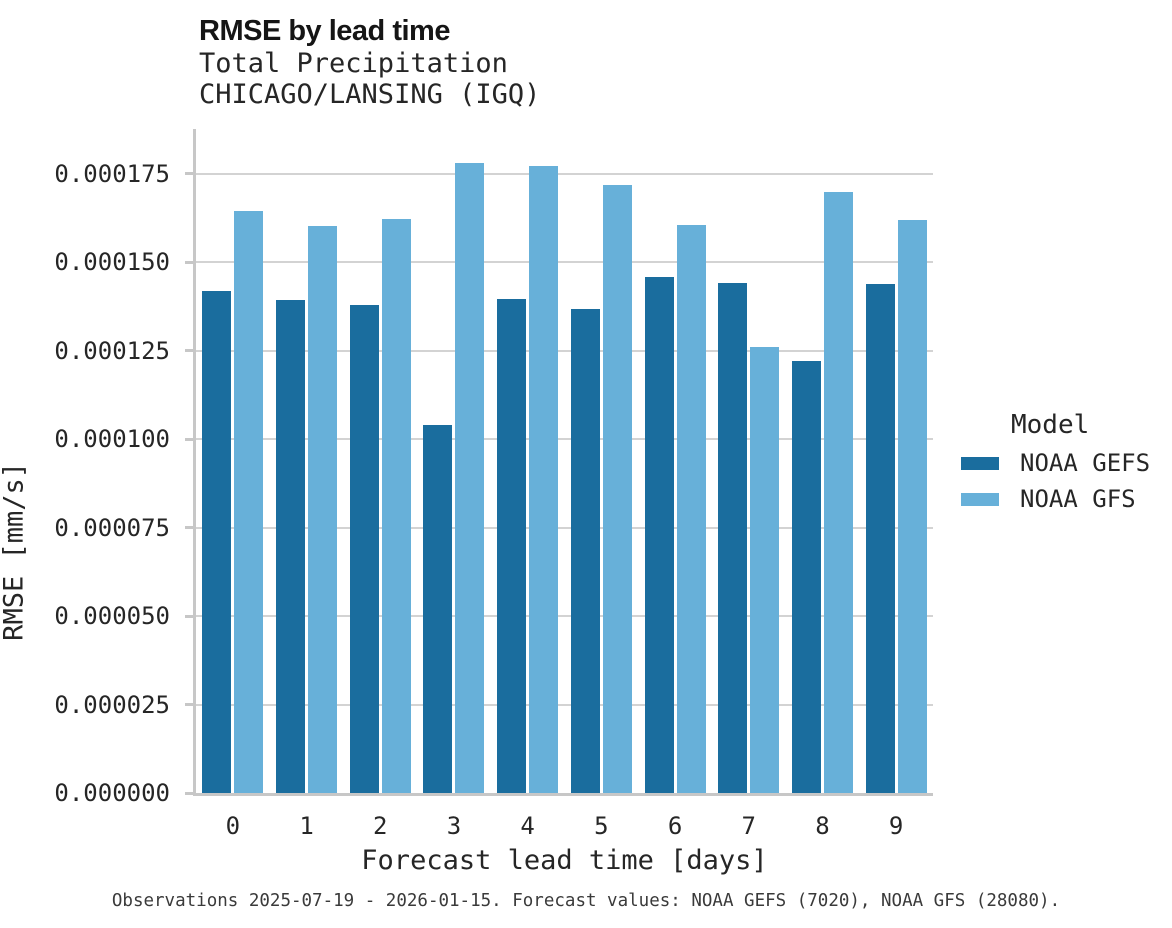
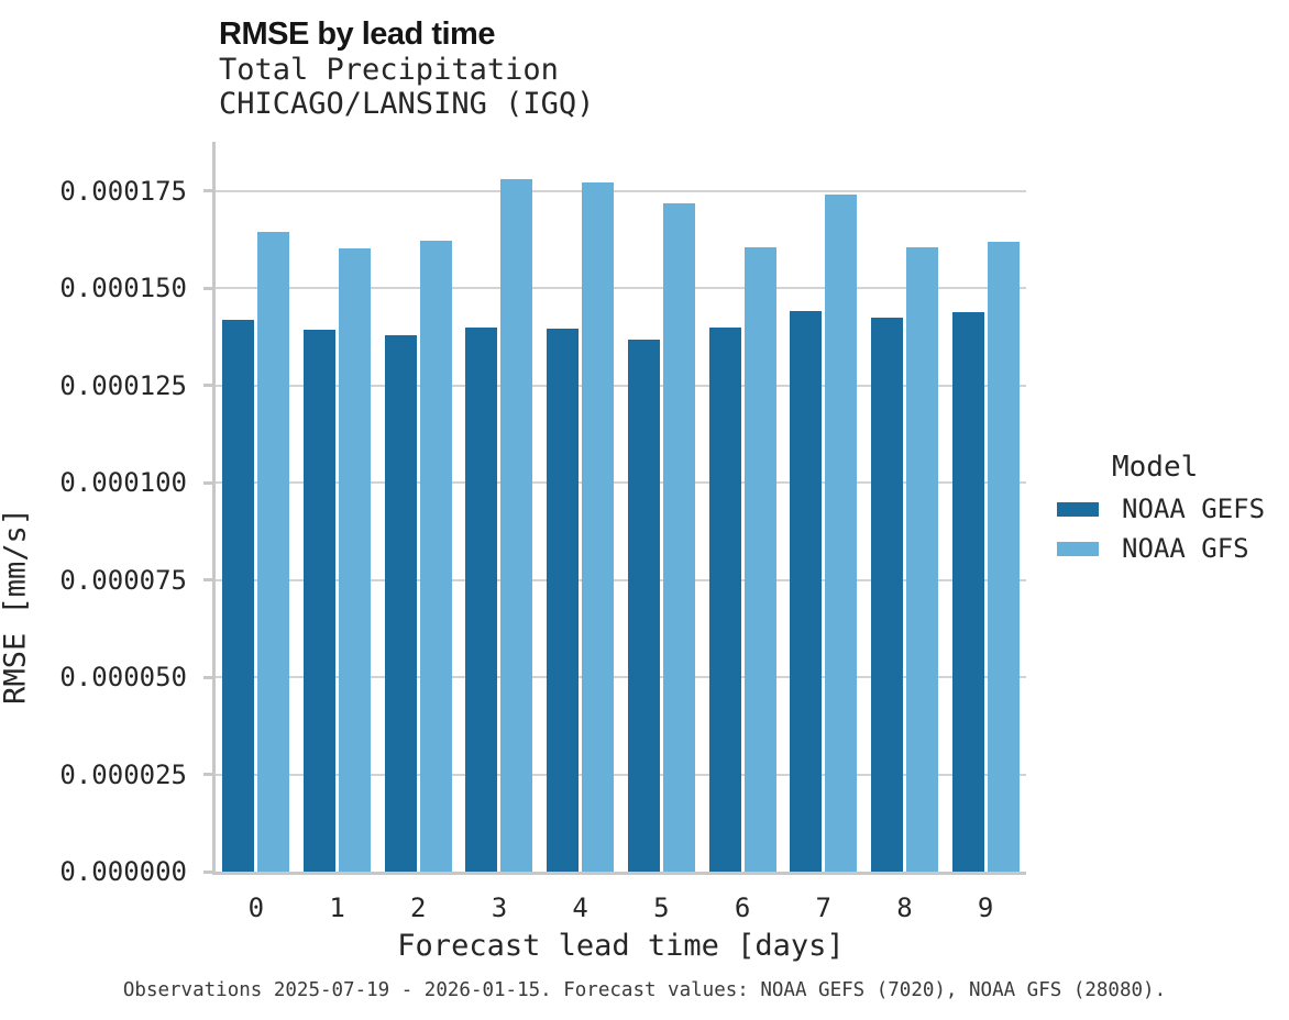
NOAA GEFS/3: 0.000104 -> 0.000140
NOAA GEFS/6: 0.000146 -> 0.000140
NOAA GFS/7: 0.000126 -> 0.000174
NOAA GEFS/8: 0.000122 -> 0.000142
NOAA GFS/8: 0.000170 -> 0.000161
